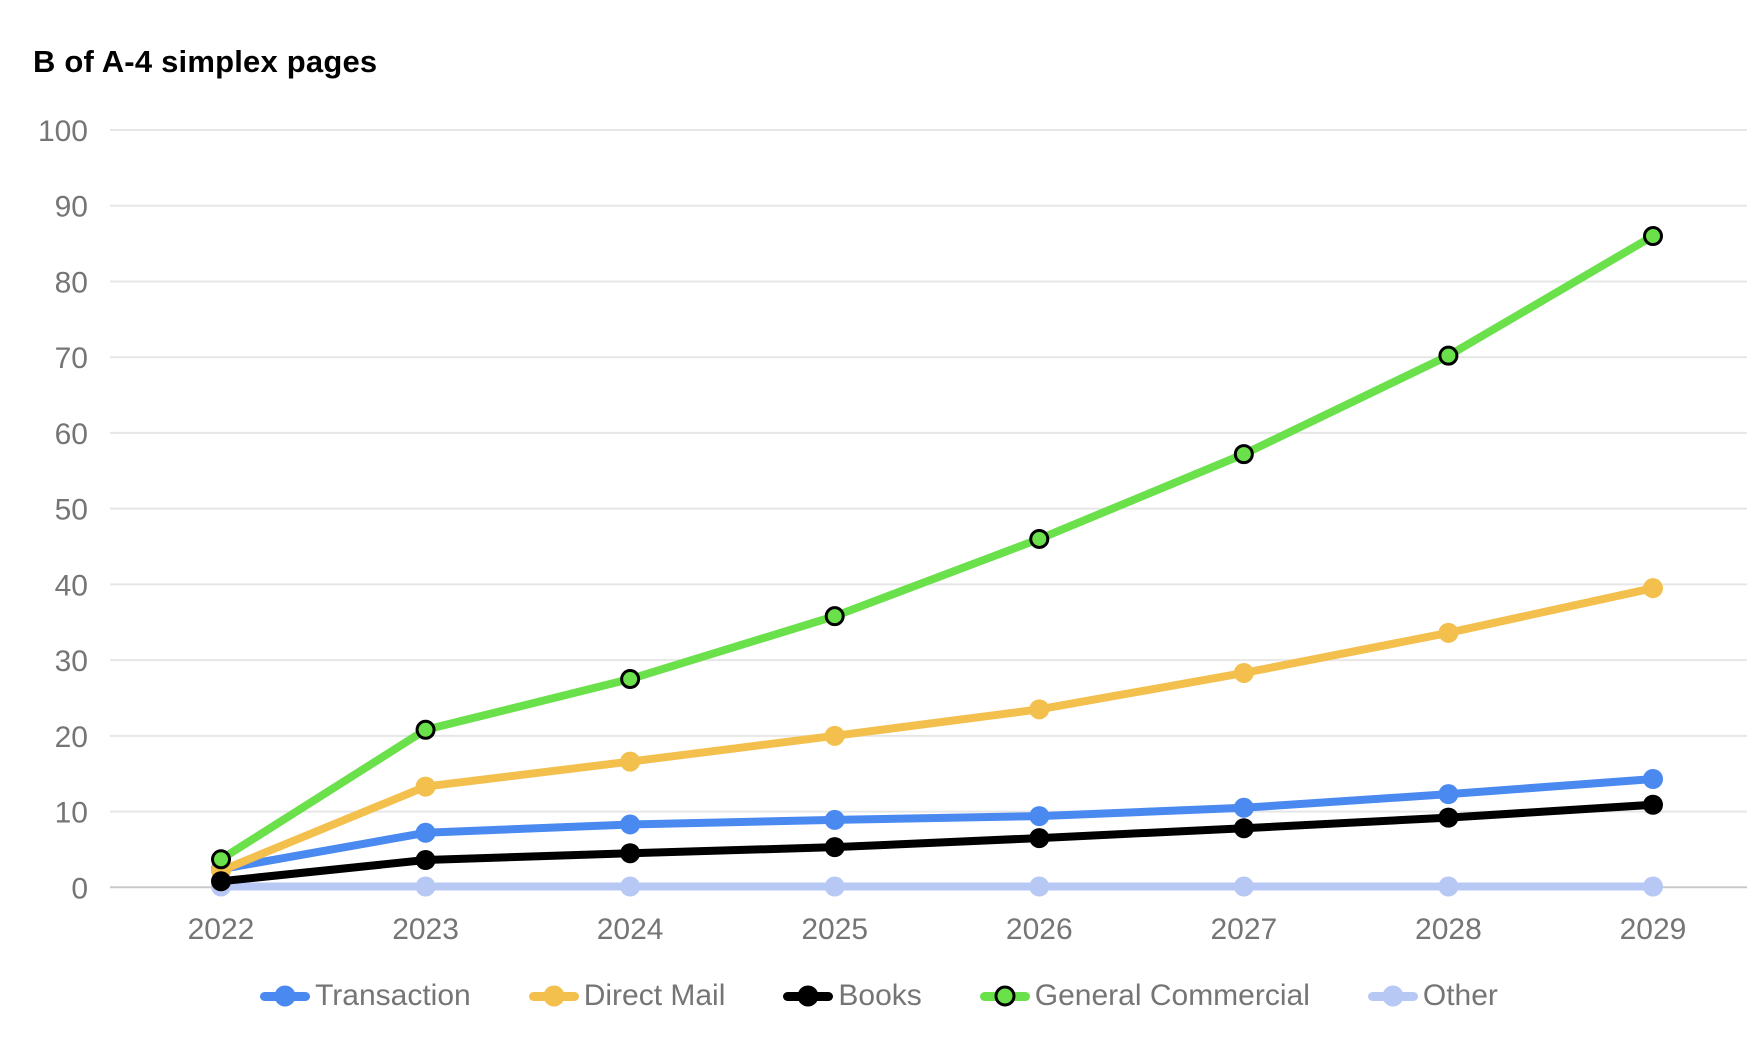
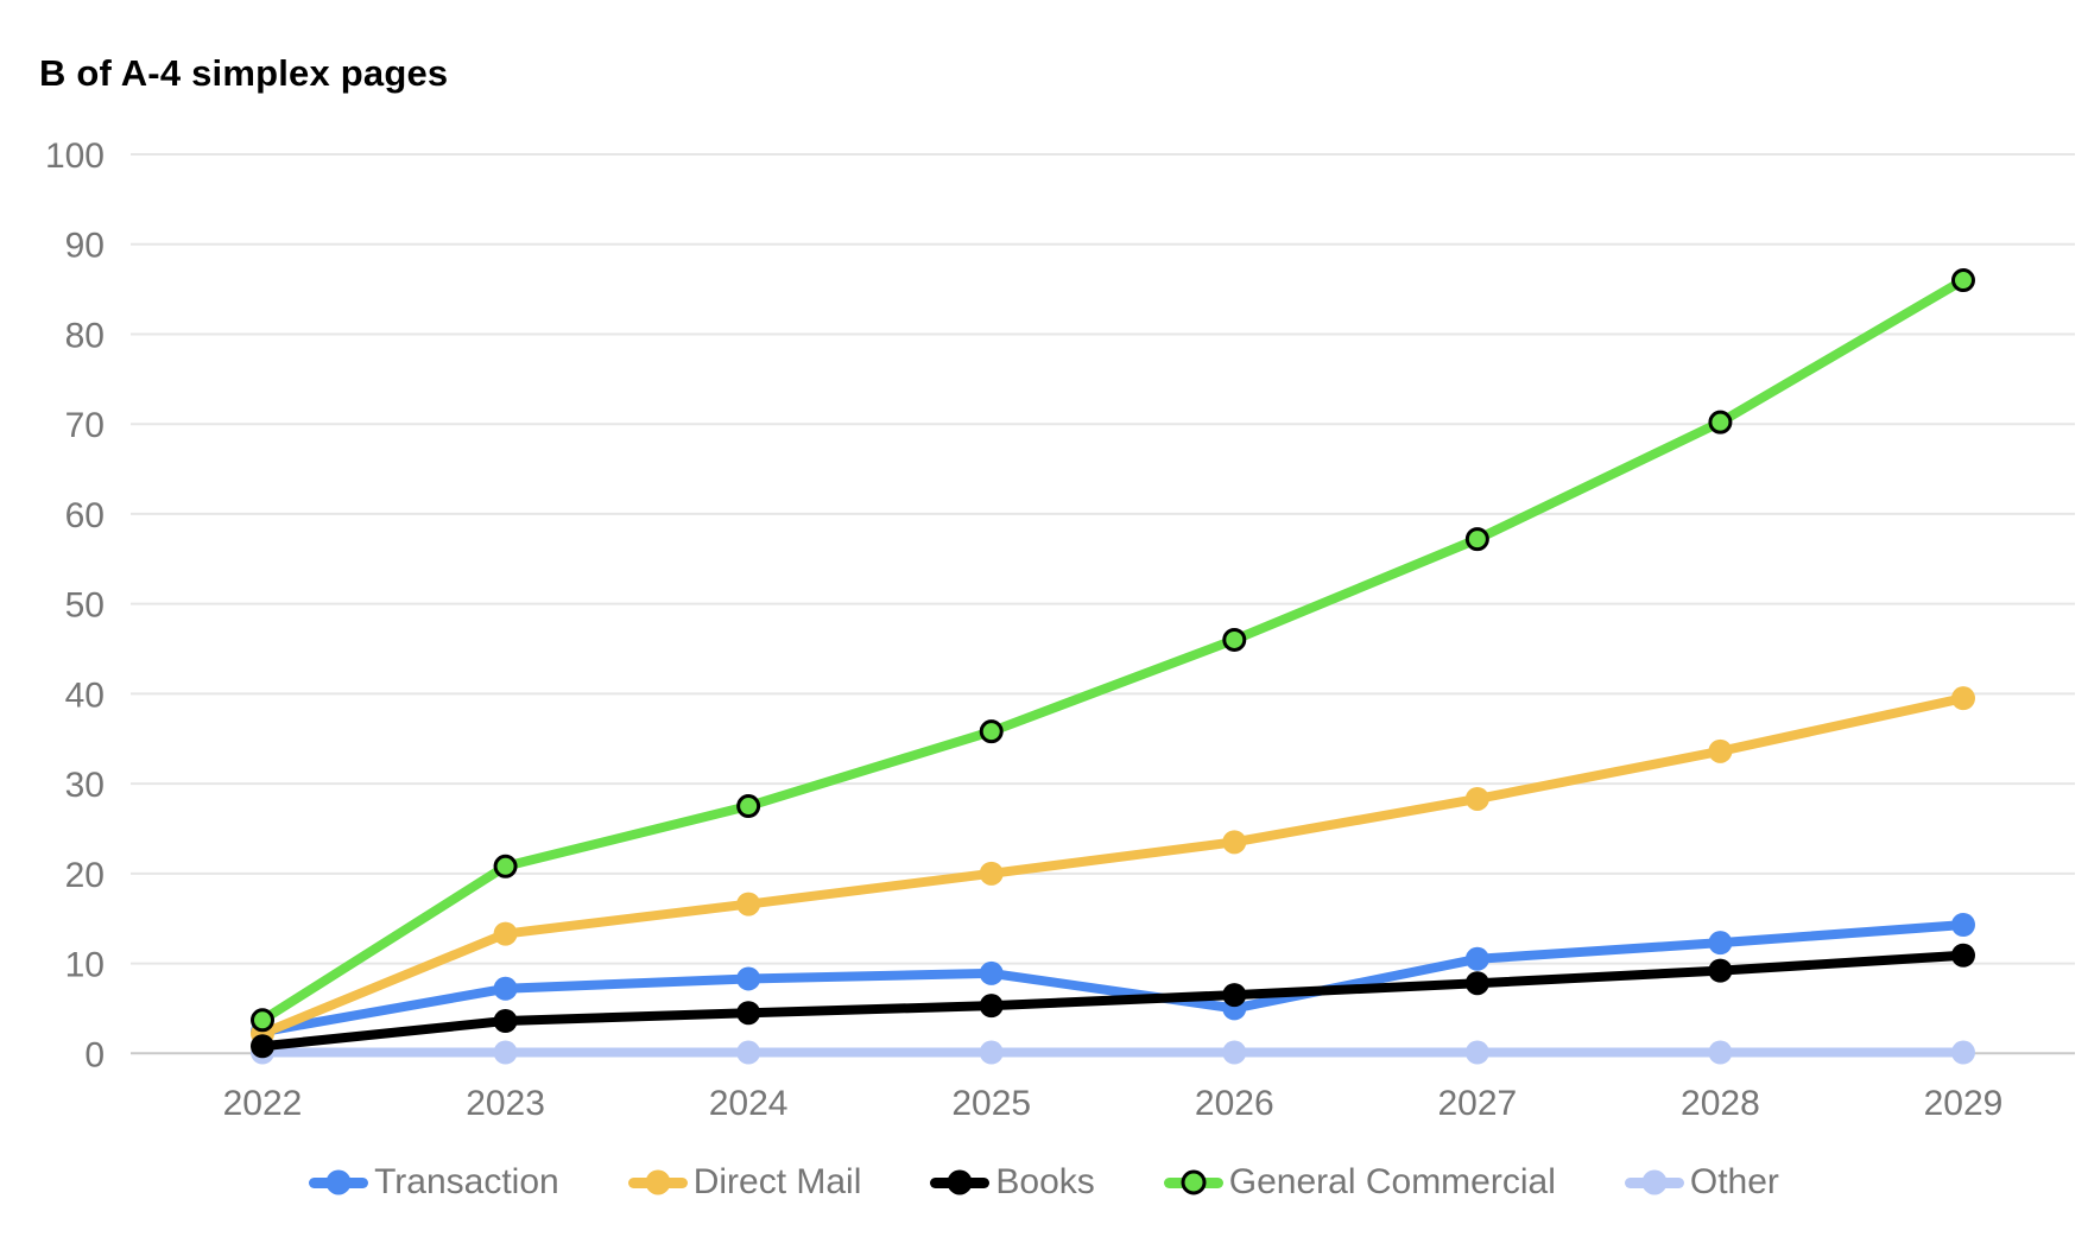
Transaction/2026: 9 -> 5
